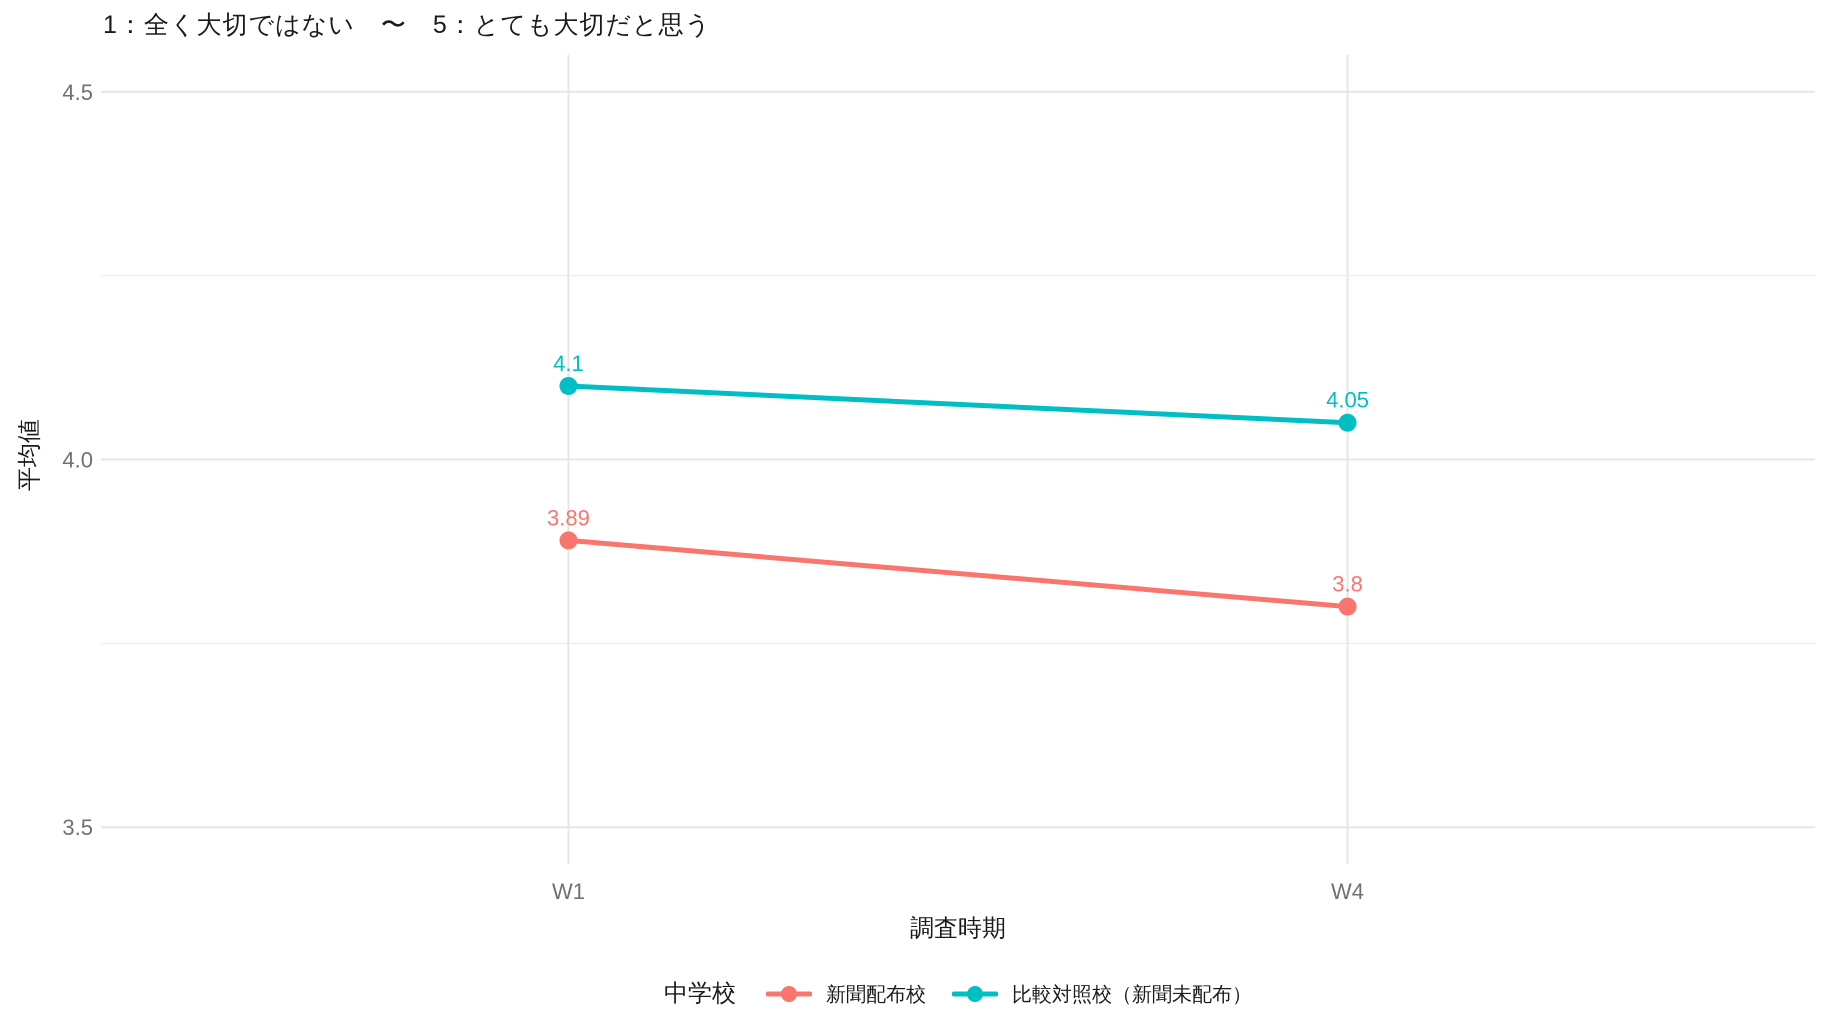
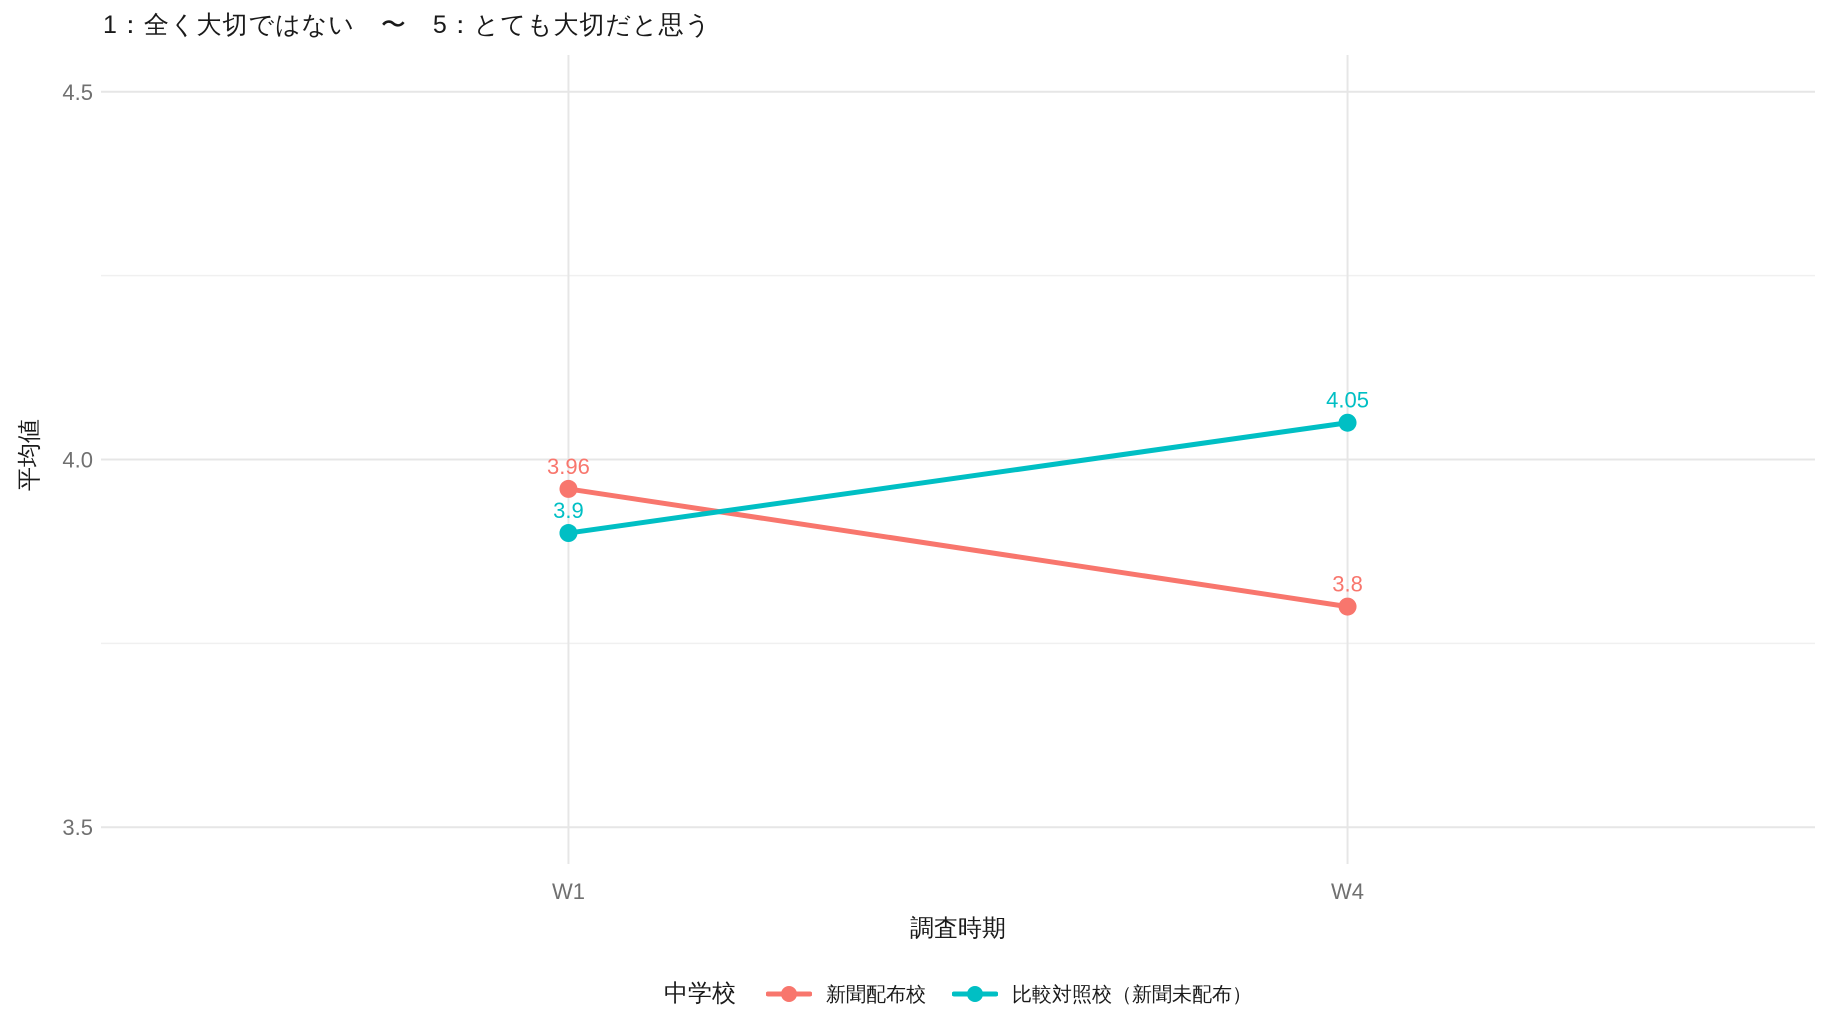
新聞配布校/W1: 3.89 -> 3.96
比較対照校（新聞未配布）/W1: 4.1 -> 3.9
